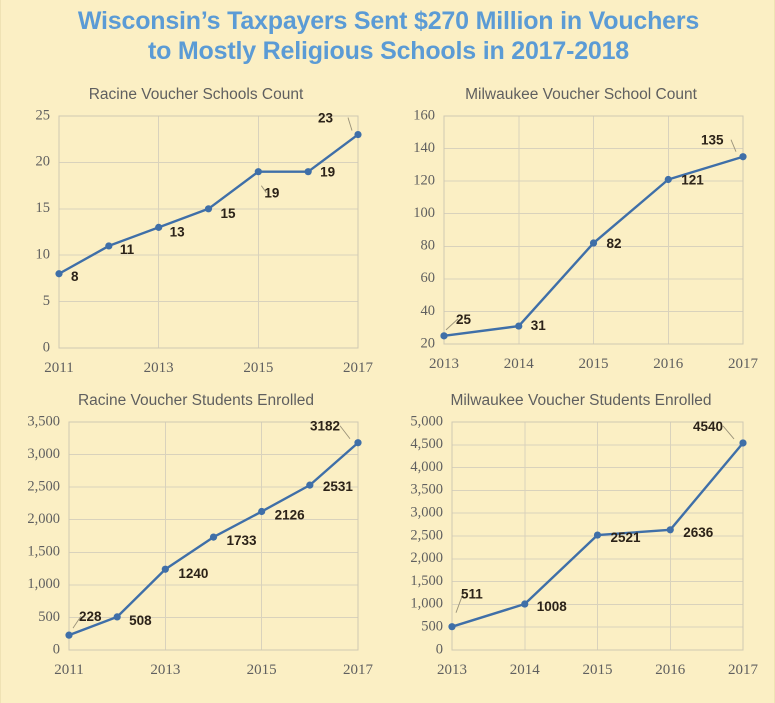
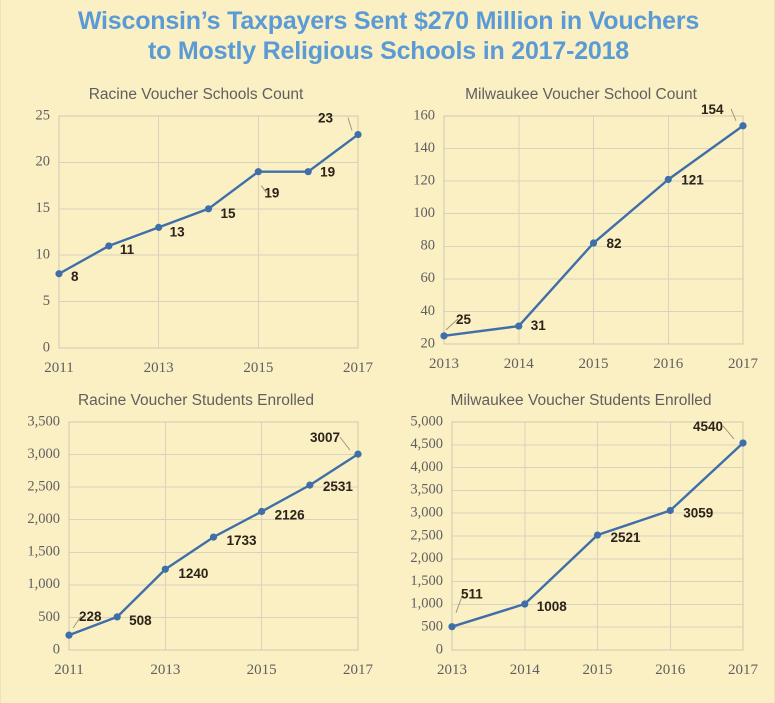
Milwaukee Voucher School Count/2017: 135 -> 154
Racine Voucher Students Enrolled/2017: 3182 -> 3007
Milwaukee Voucher Students Enrolled/2016: 2636 -> 3059
